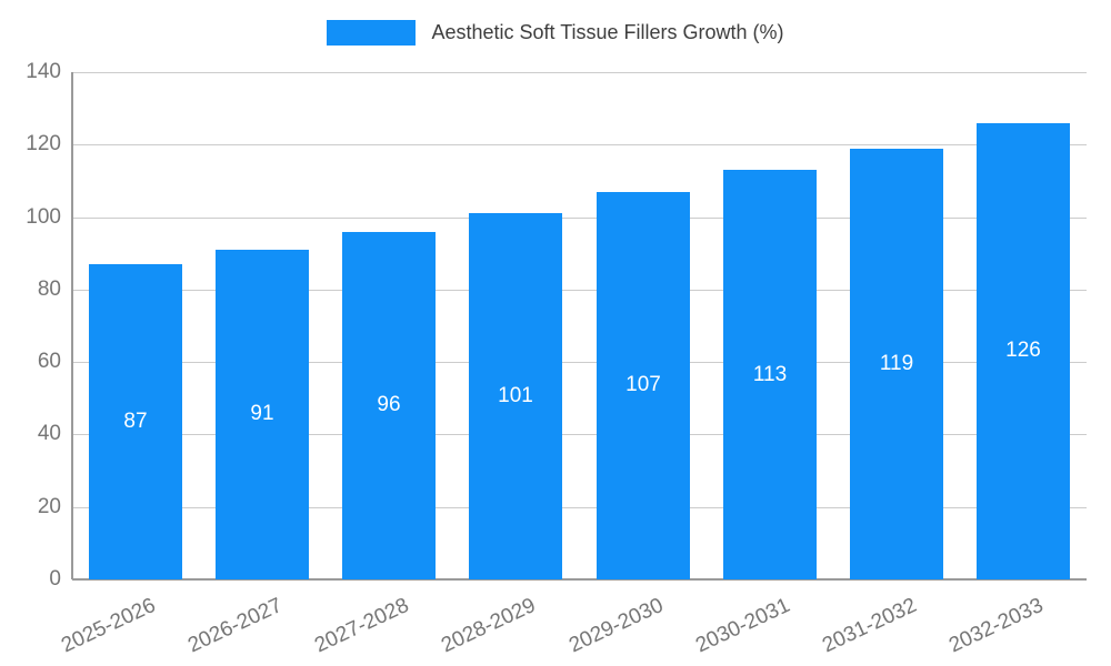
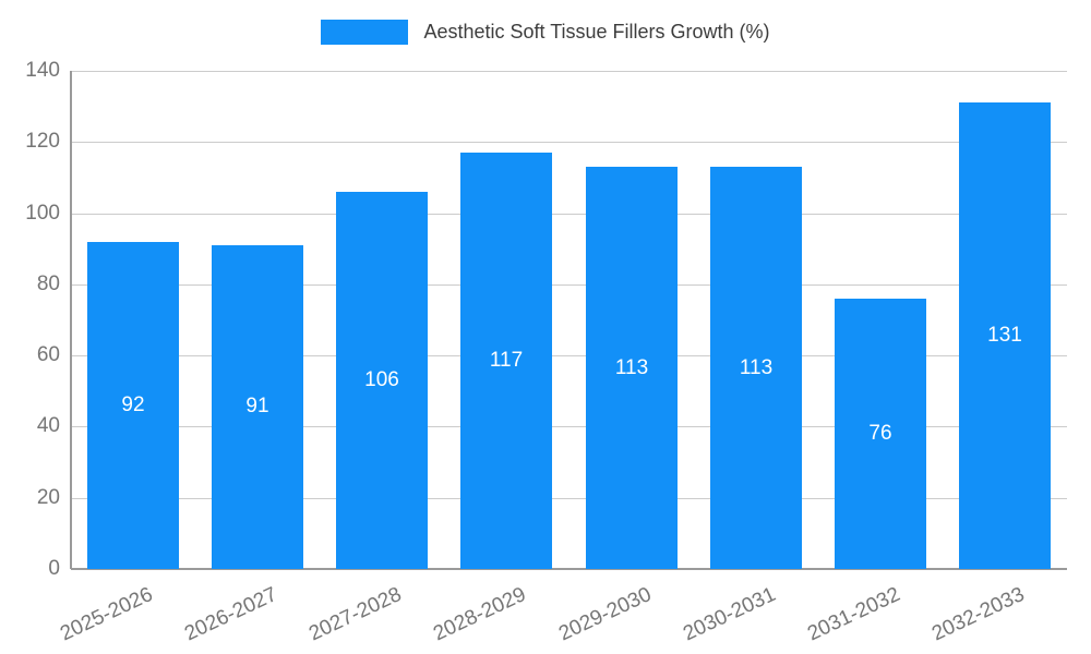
2025-2026: 87 -> 92
2027-2028: 96 -> 106
2028-2029: 101 -> 117
2029-2030: 107 -> 113
2031-2032: 119 -> 76
2032-2033: 126 -> 131
